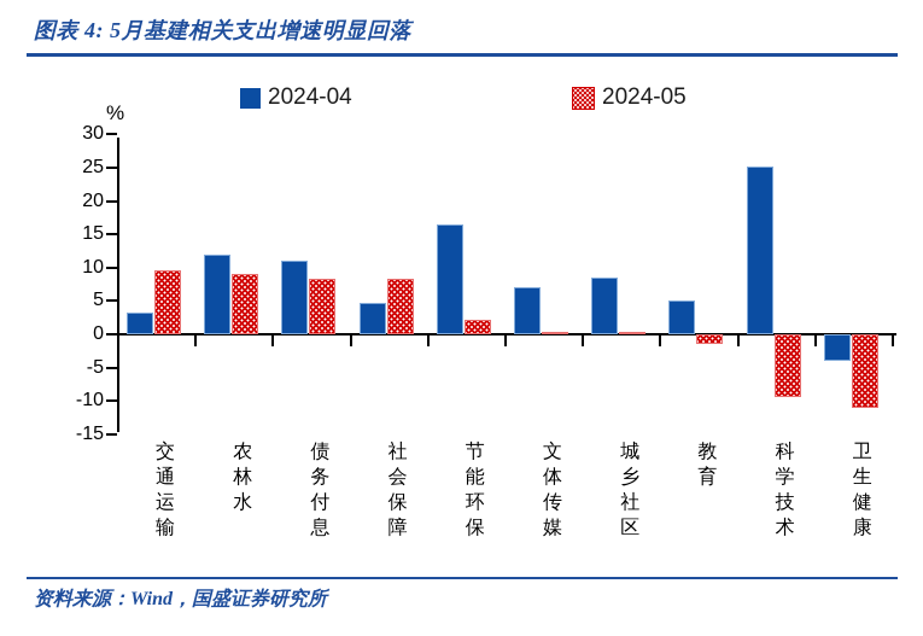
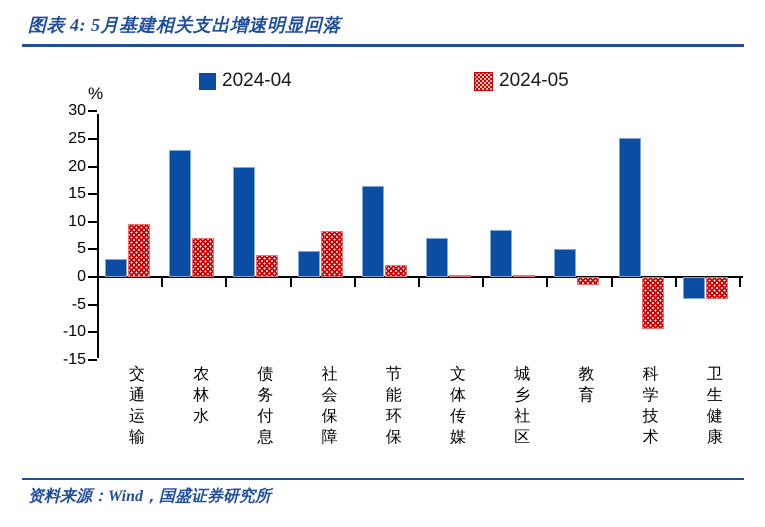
2024-04/农林水: 12 -> 23
2024-05/农林水: 9 -> 7
2024-04/债务付息: 11 -> 20
2024-05/债务付息: 8 -> 4
2024-05/卫生健康: -11 -> -4
